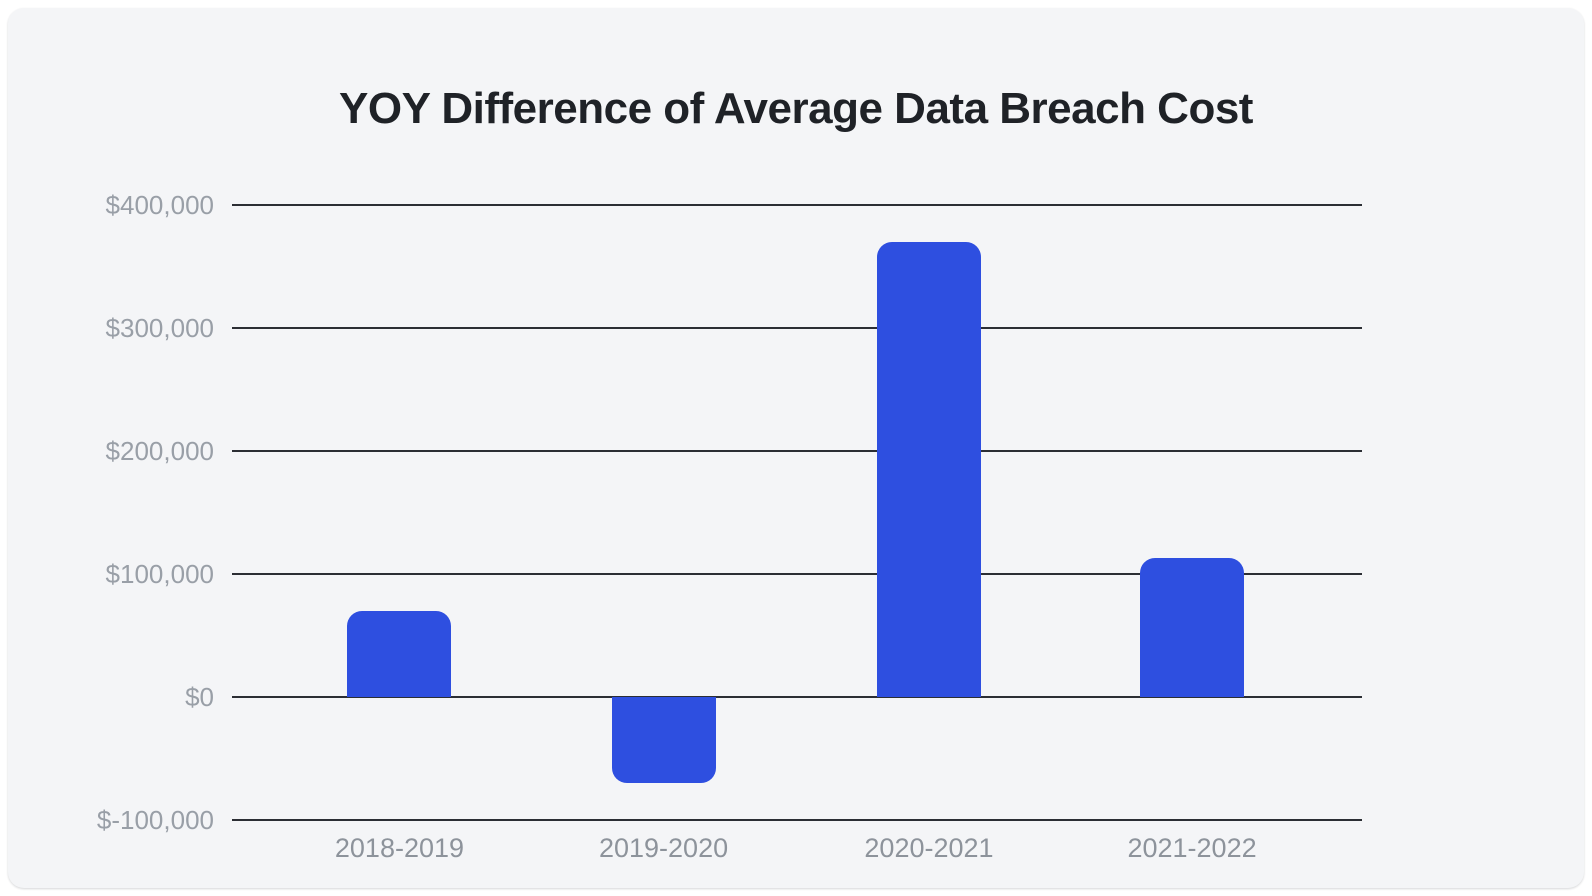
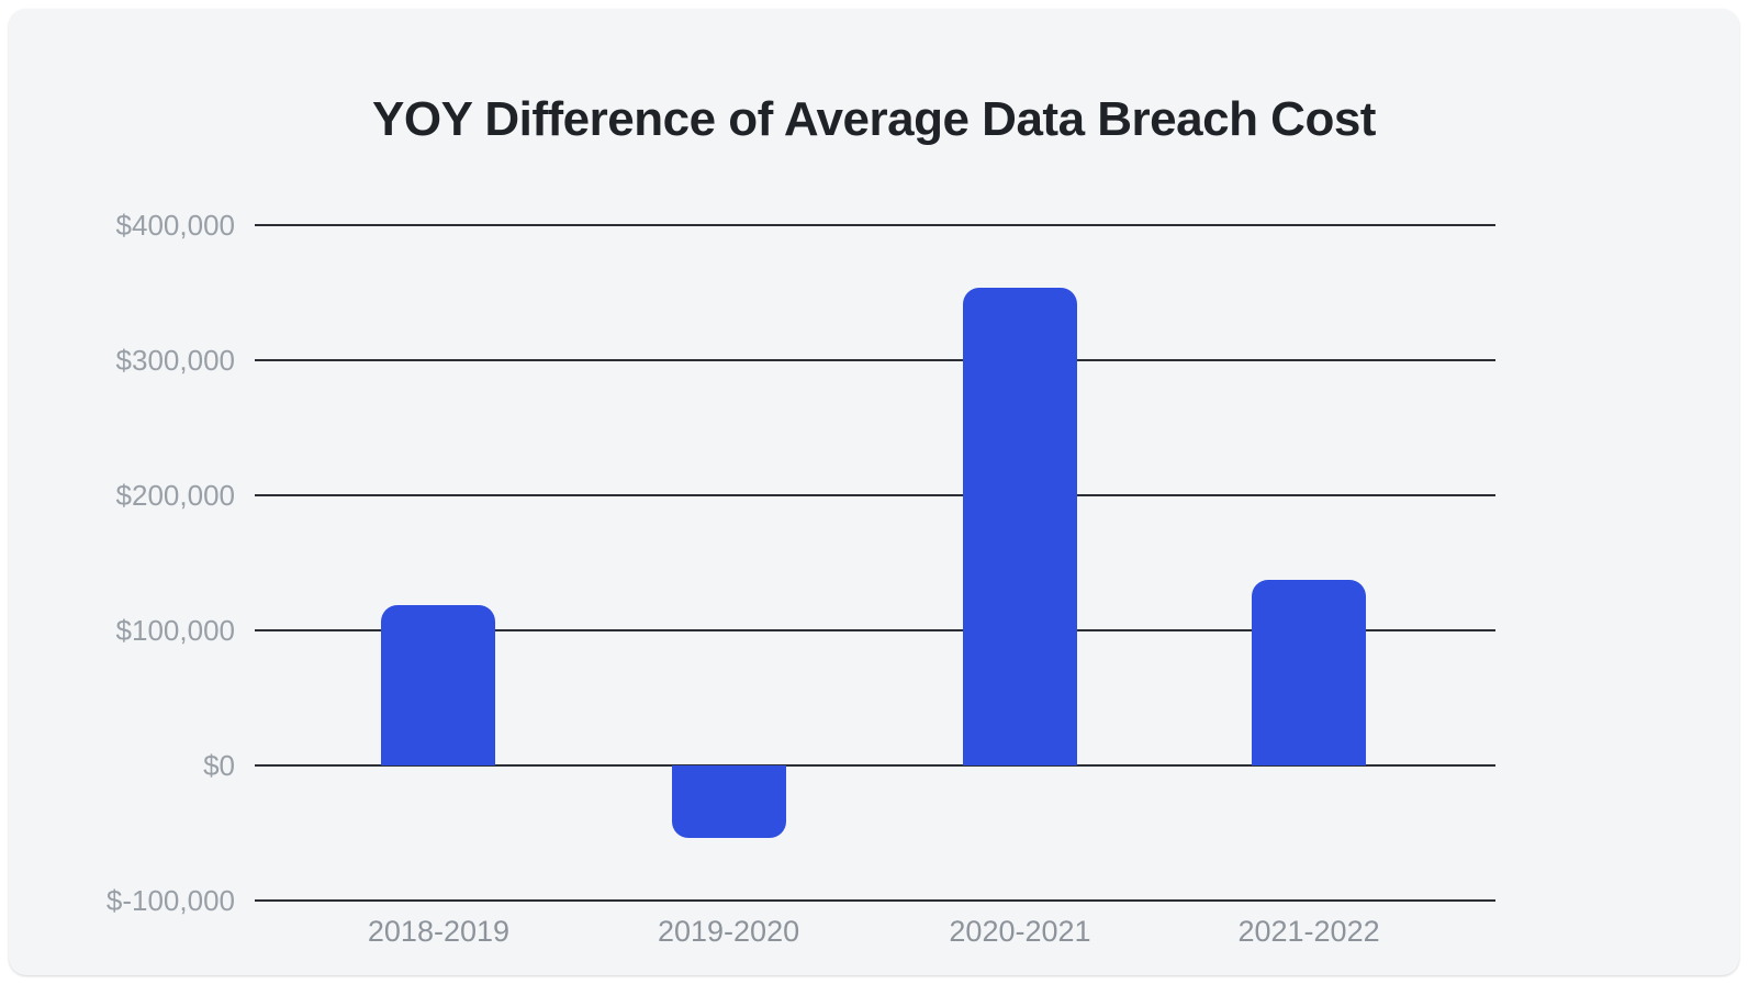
2018-2019: $70000 -> $119000
2019-2020: -$70000 -> -$54000
2020-2021: $370000 -> $354000
2021-2022: $113000 -> $137000
